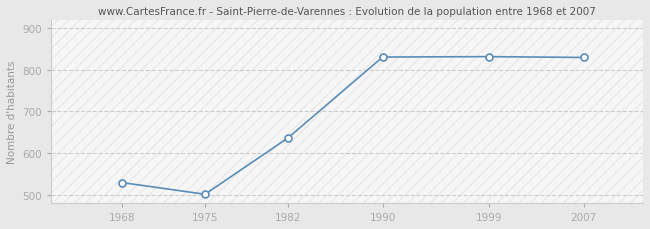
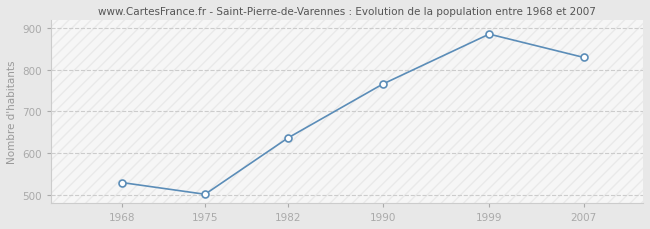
1990: 830 -> 765
1999: 831 -> 885
